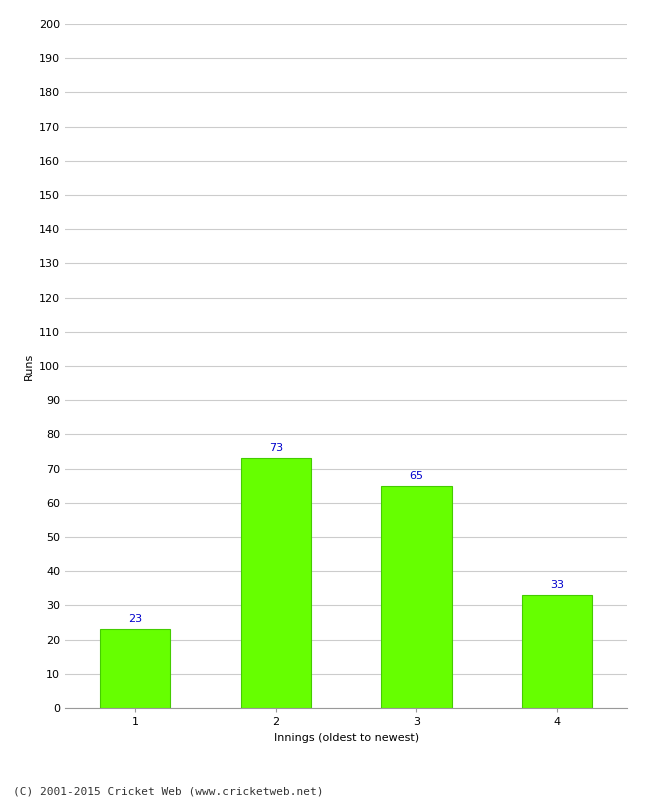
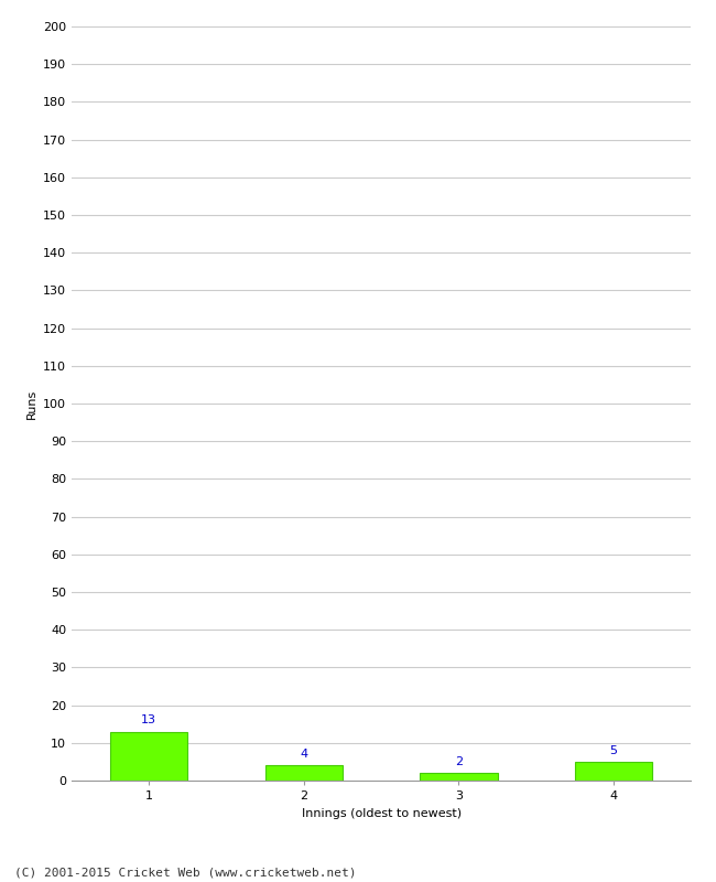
1: 23 -> 13
2: 73 -> 4
3: 65 -> 2
4: 33 -> 5
